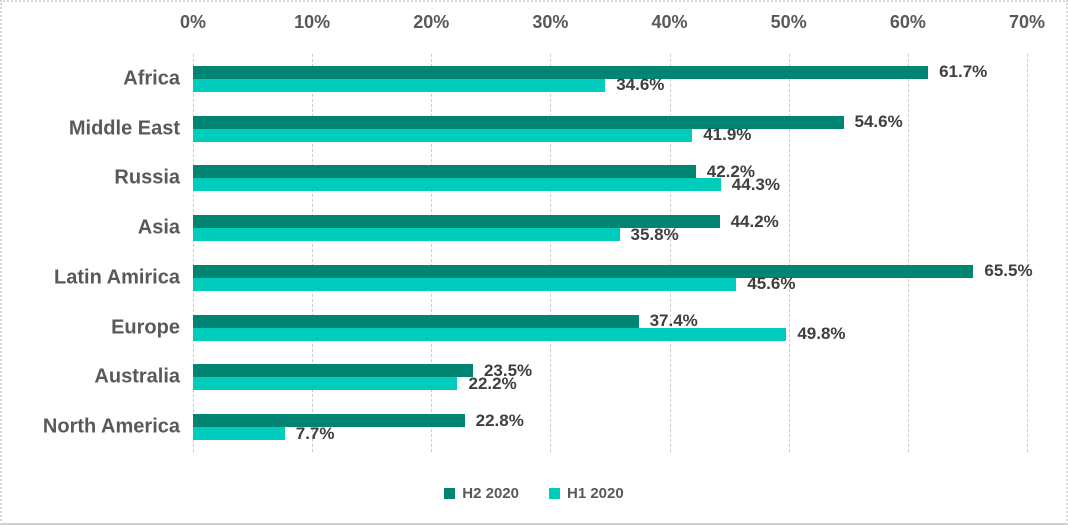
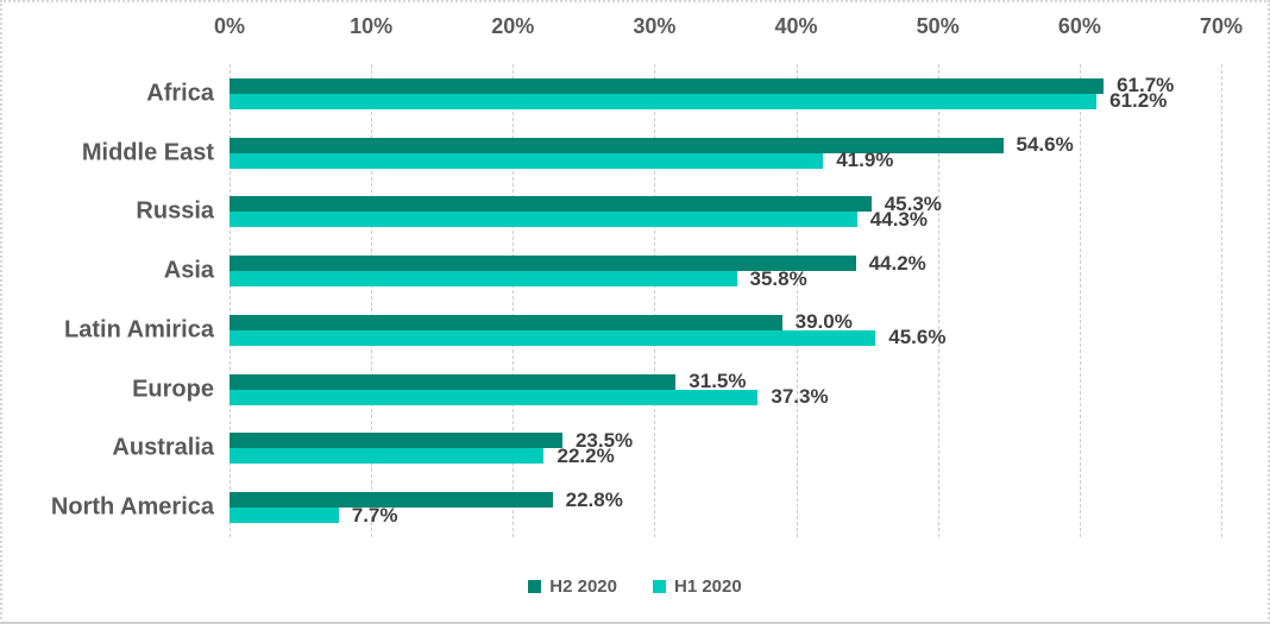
H1 2020/Africa: 34.6% -> 61.2%
H2 2020/Russia: 42.2% -> 45.3%
H2 2020/Latin Amirica: 65.5% -> 39.0%
H2 2020/Europe: 37.4% -> 31.5%
H1 2020/Europe: 49.8% -> 37.3%
